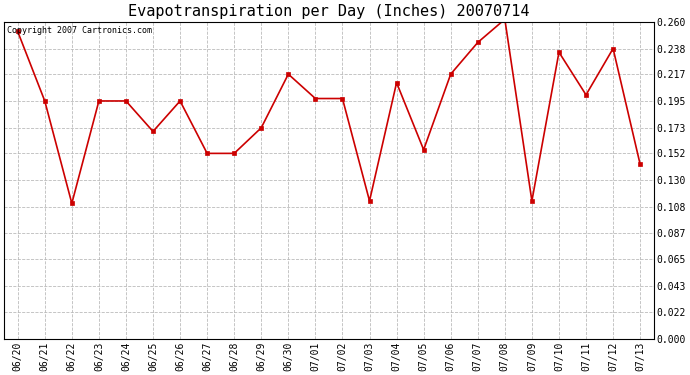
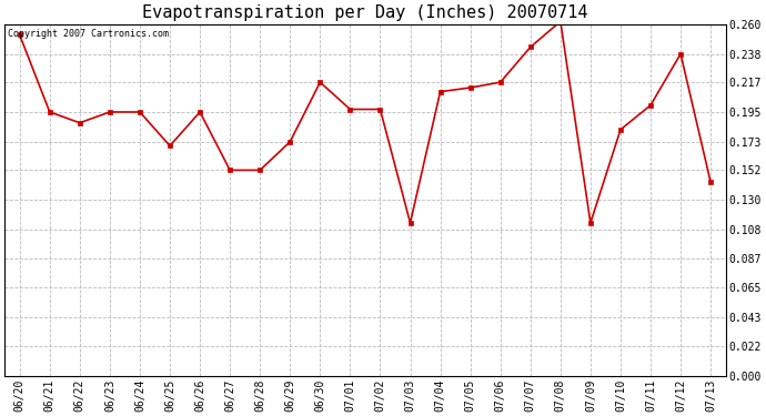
06/22: 0.111 -> 0.187
07/05: 0.155 -> 0.213
07/10: 0.235 -> 0.182
